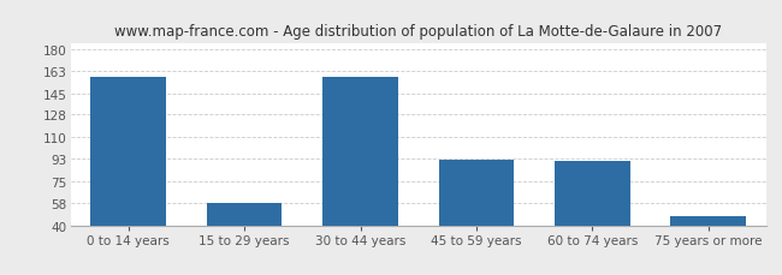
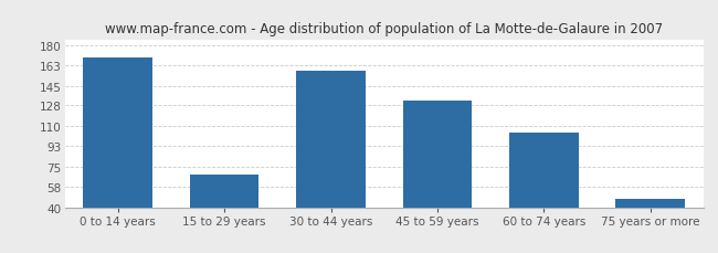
0 to 14 years: 158 -> 170
15 to 29 years: 58 -> 68
45 to 59 years: 92 -> 132
60 to 74 years: 91 -> 105
